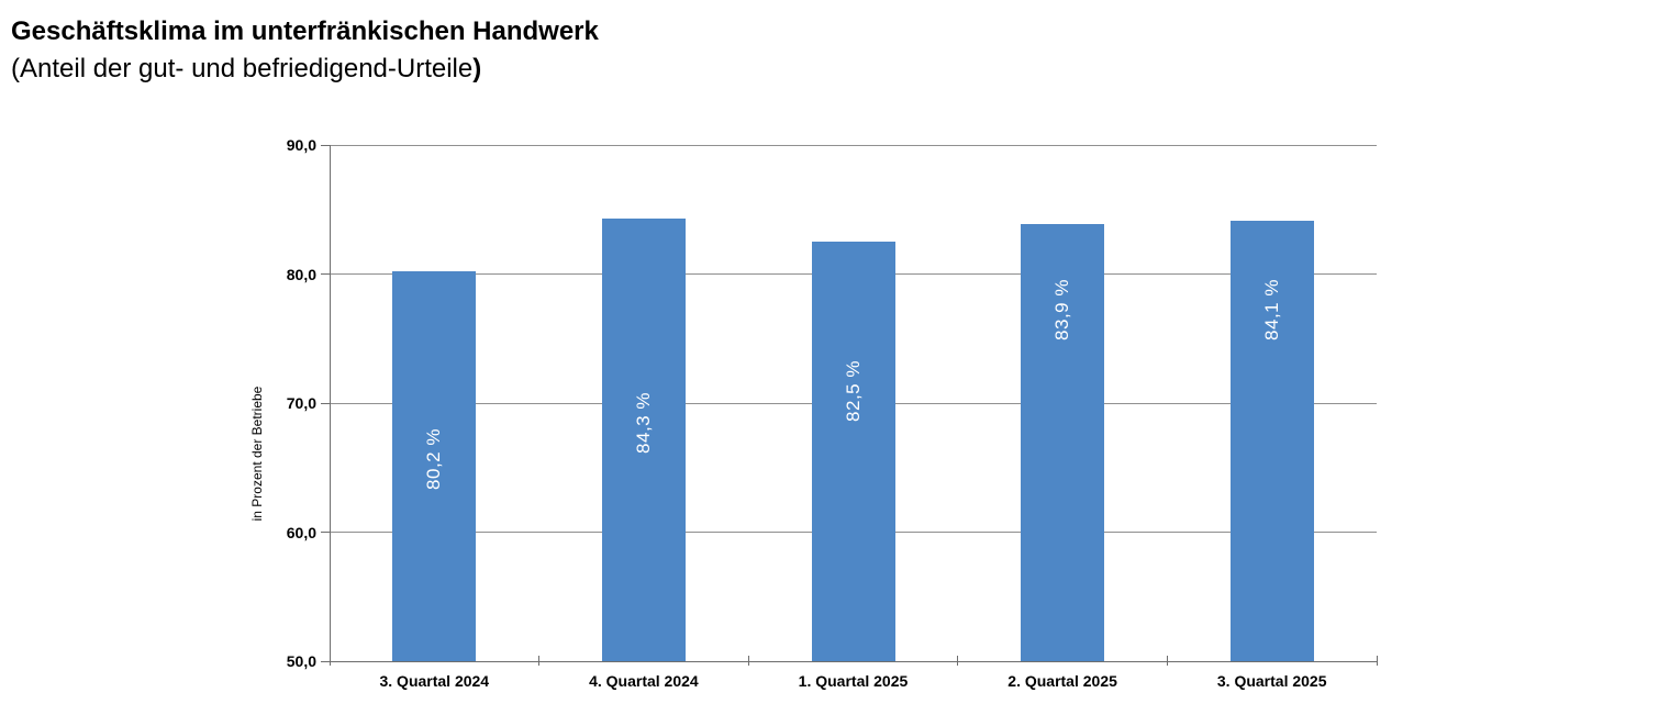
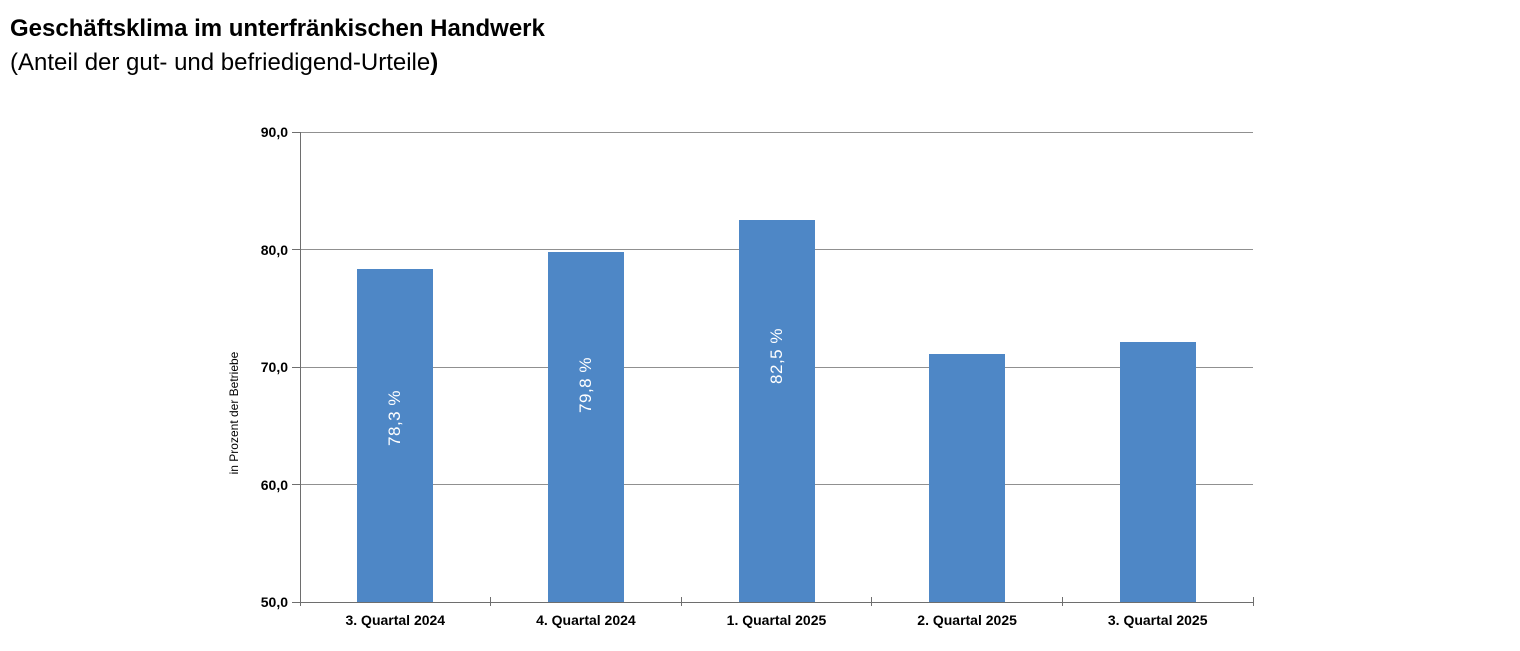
3. Quartal 2024: 80,2 -> 78,3
4. Quartal 2024: 84,3 -> 79,8
2. Quartal 2025: 83,9 -> 71,1
3. Quartal 2025: 84,1 -> 72,1
